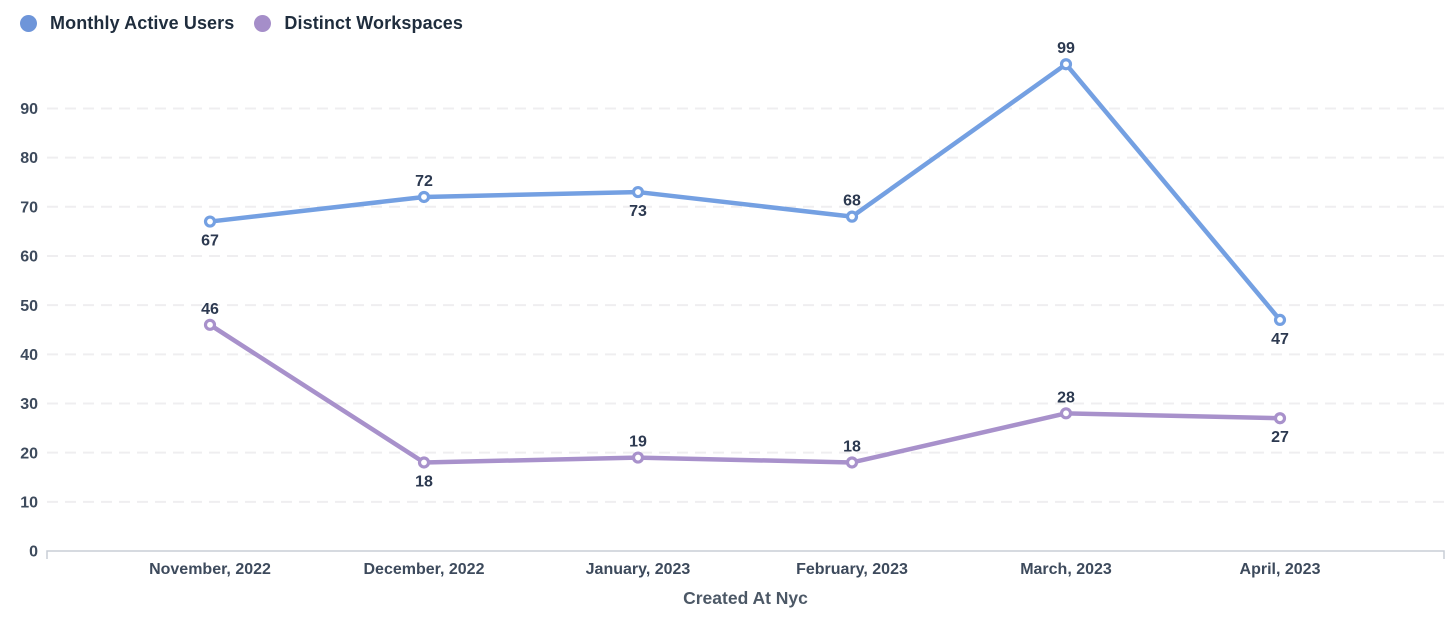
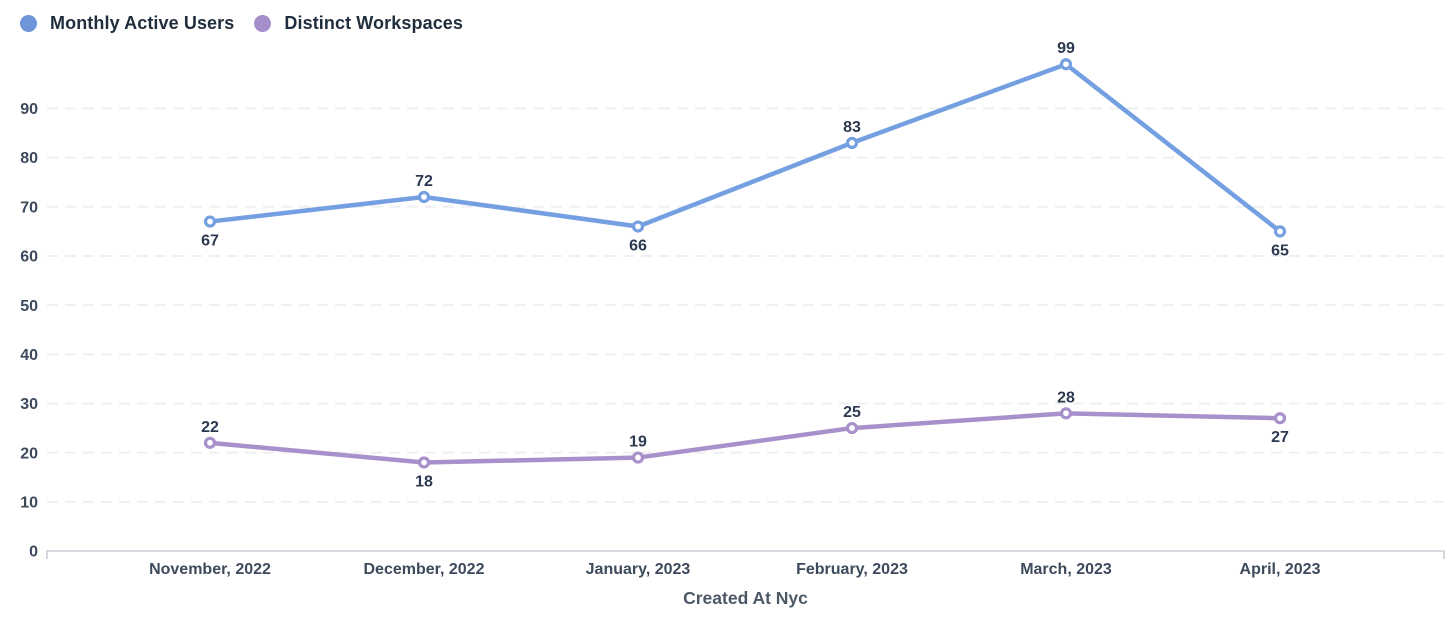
Distinct Workspaces/November, 2022: 46 -> 22
Monthly Active Users/January, 2023: 73 -> 66
Monthly Active Users/February, 2023: 68 -> 83
Distinct Workspaces/February, 2023: 18 -> 25
Monthly Active Users/April, 2023: 47 -> 65
